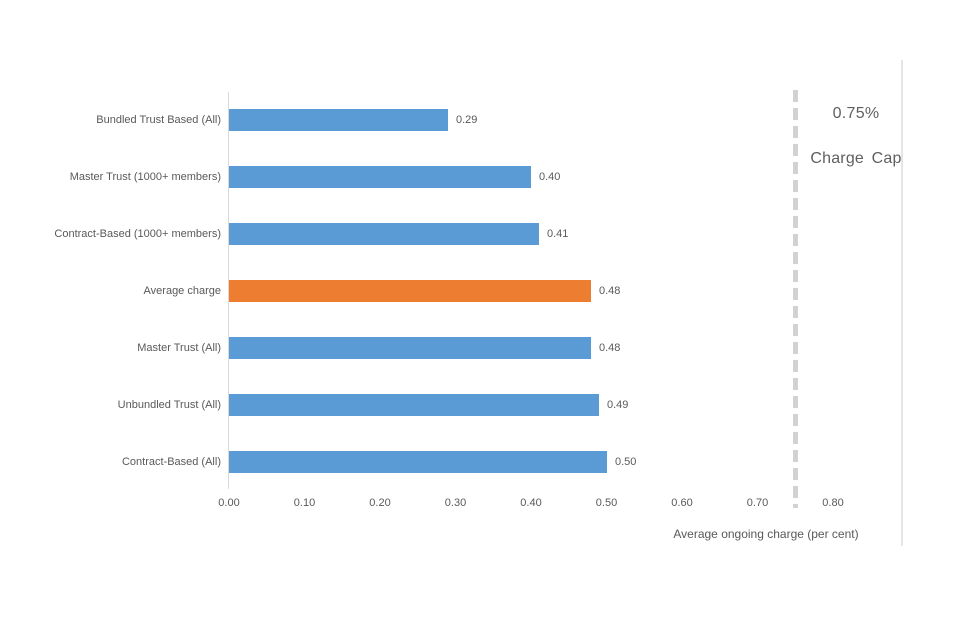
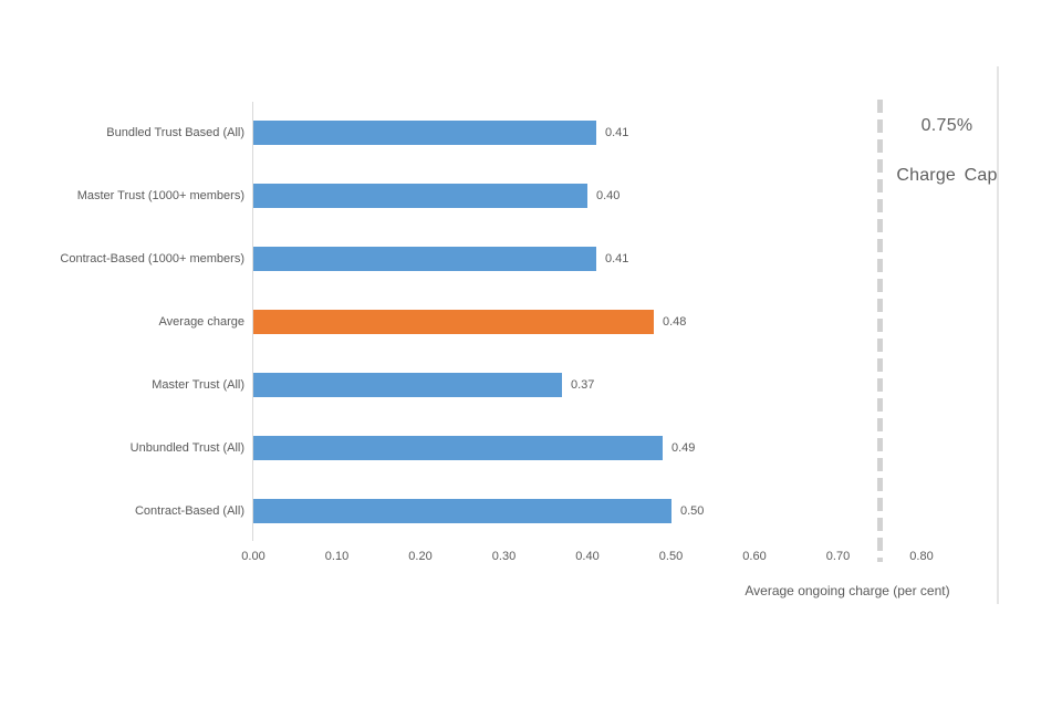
Bundled Trust Based (All): 0.29 -> 0.41
Master Trust (All): 0.48 -> 0.37
